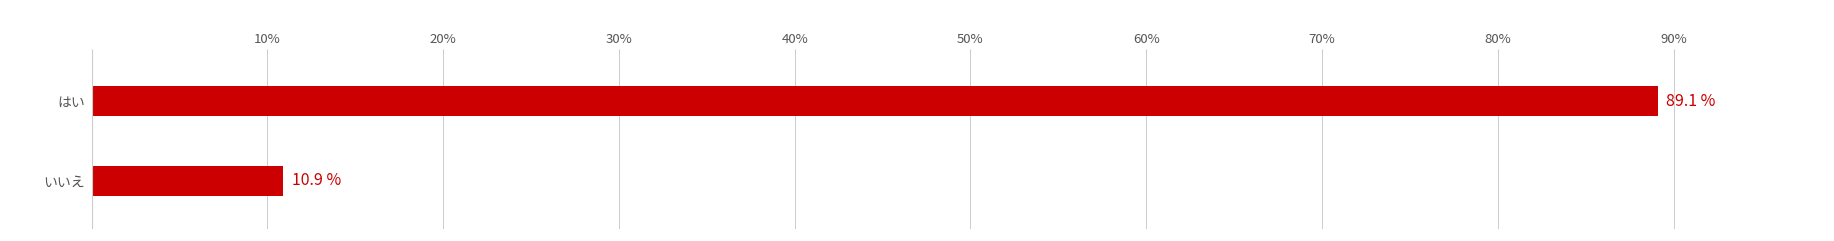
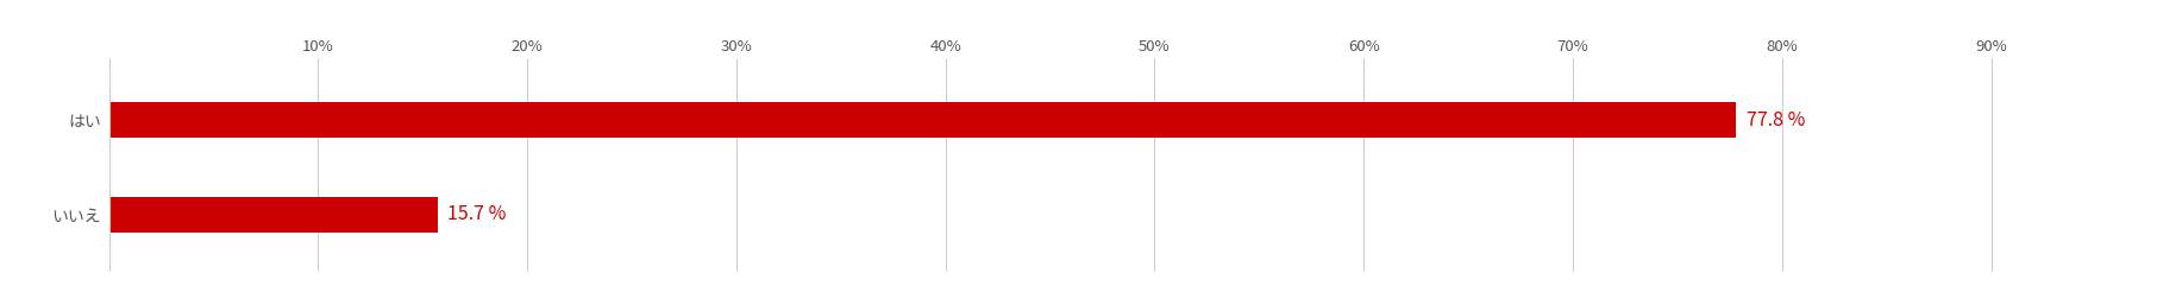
はい: 89.1 -> 77.8
いいえ: 10.9 -> 15.7
